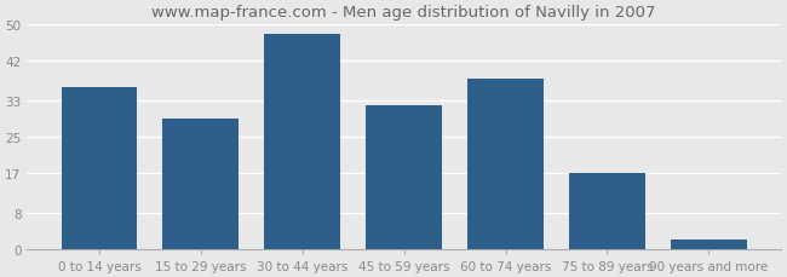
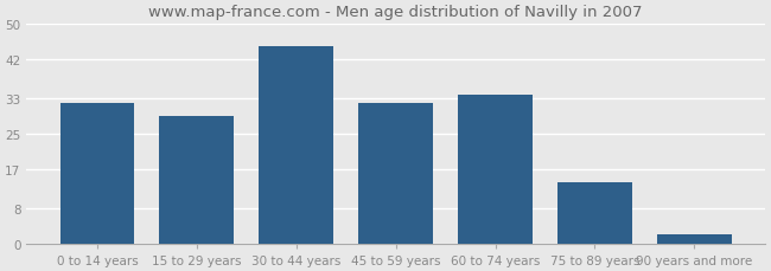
0 to 14 years: 36 -> 32
30 to 44 years: 48 -> 45
60 to 74 years: 38 -> 34
75 to 89 years: 17 -> 14
